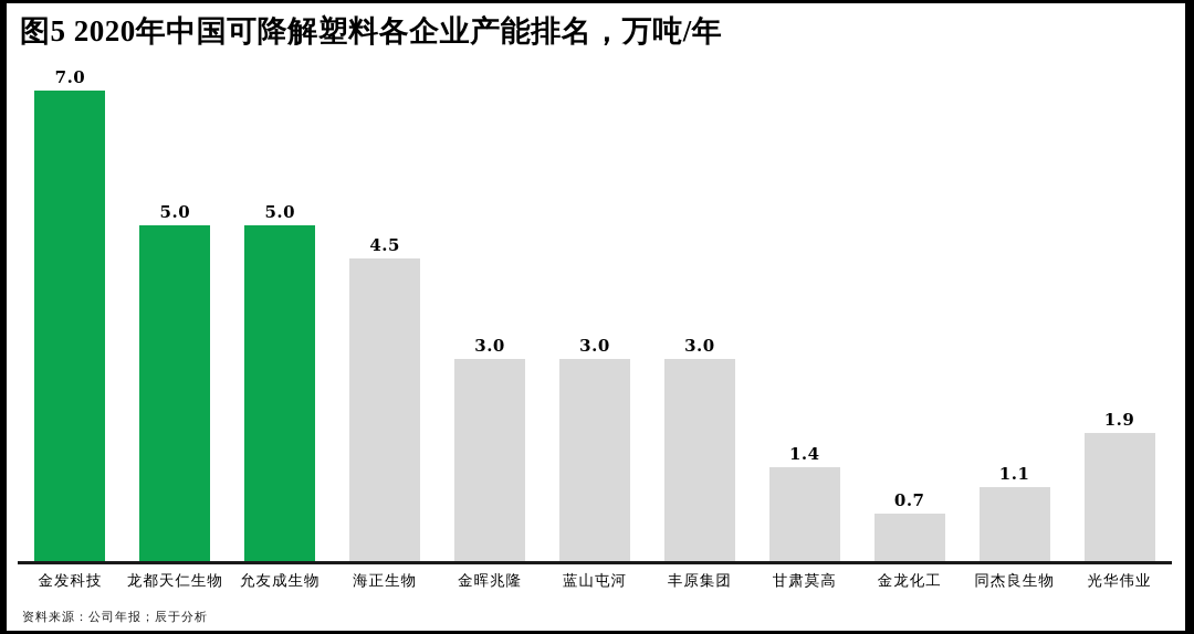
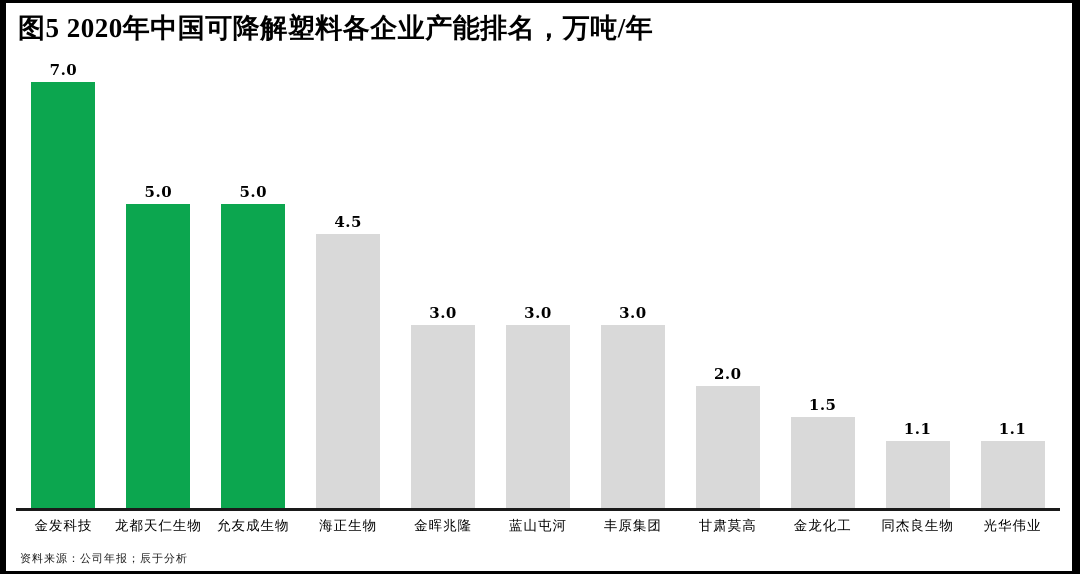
甘肃莫高: 1.4 -> 2.0
金龙化工: 0.7 -> 1.5
光华伟业: 1.9 -> 1.1
